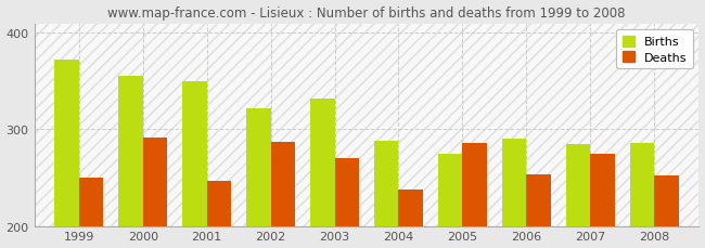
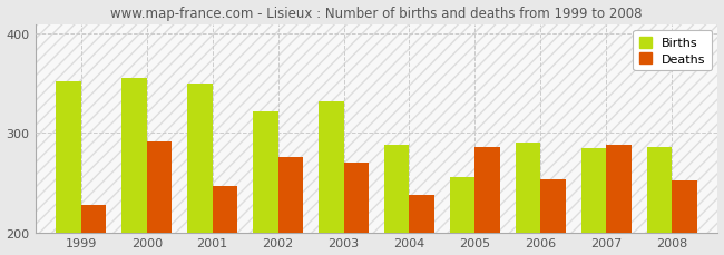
Births/1999: 372 -> 352
Deaths/1999: 250 -> 228
Deaths/2002: 287 -> 276
Births/2005: 275 -> 256
Deaths/2007: 275 -> 288
